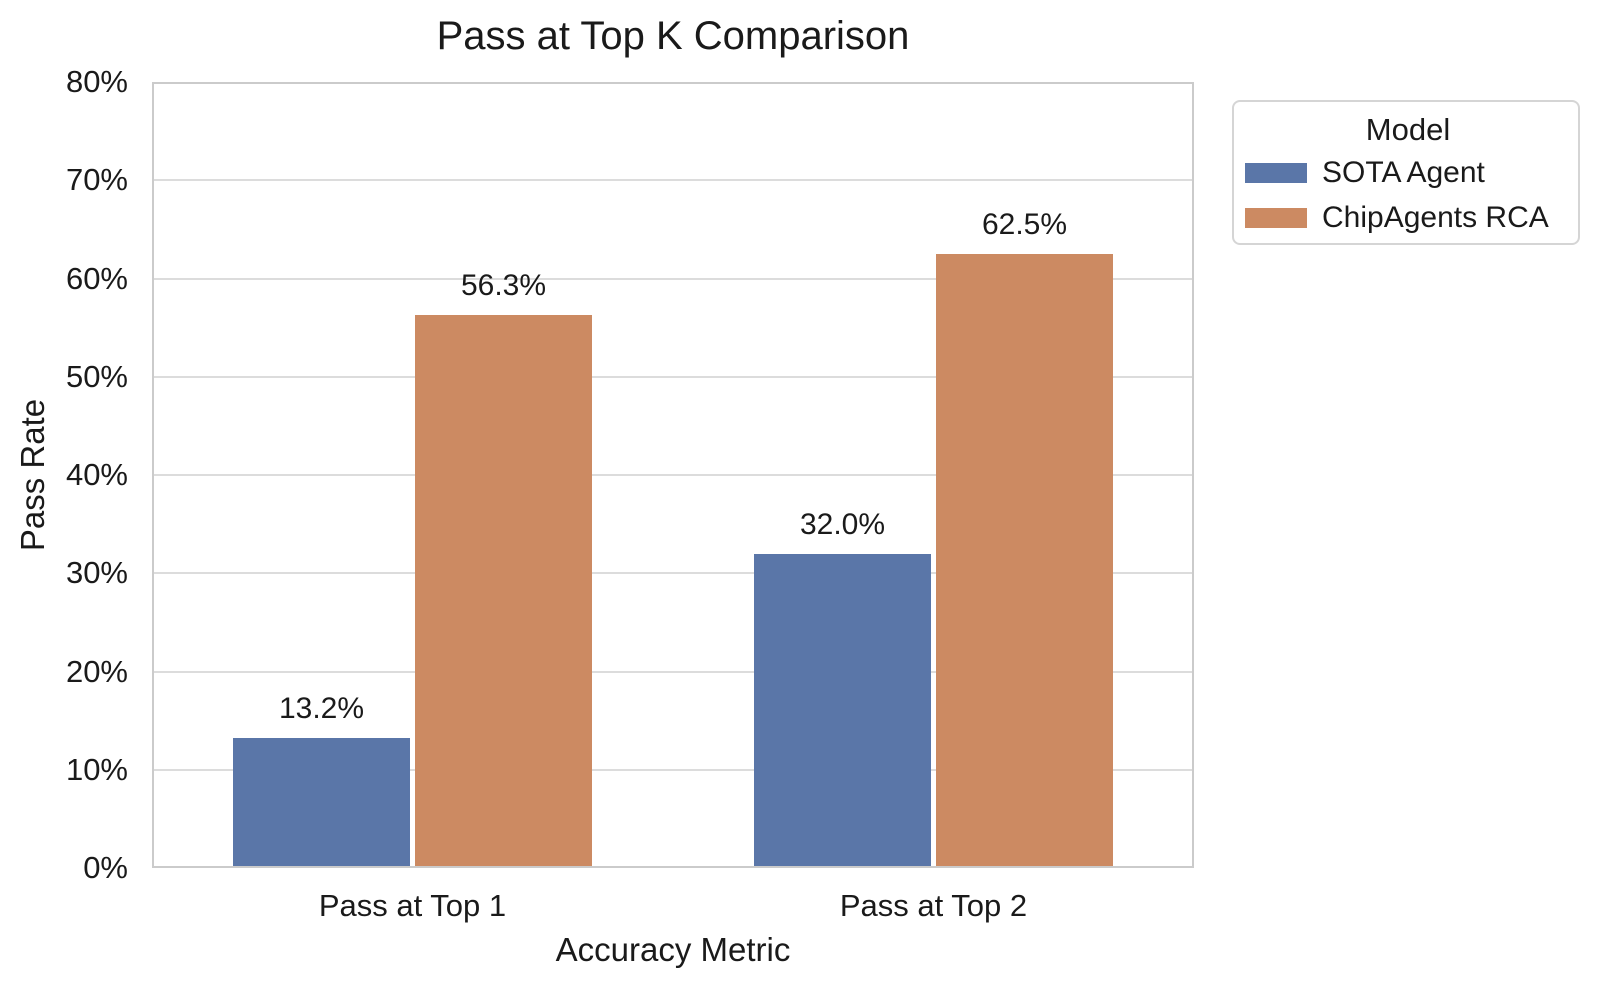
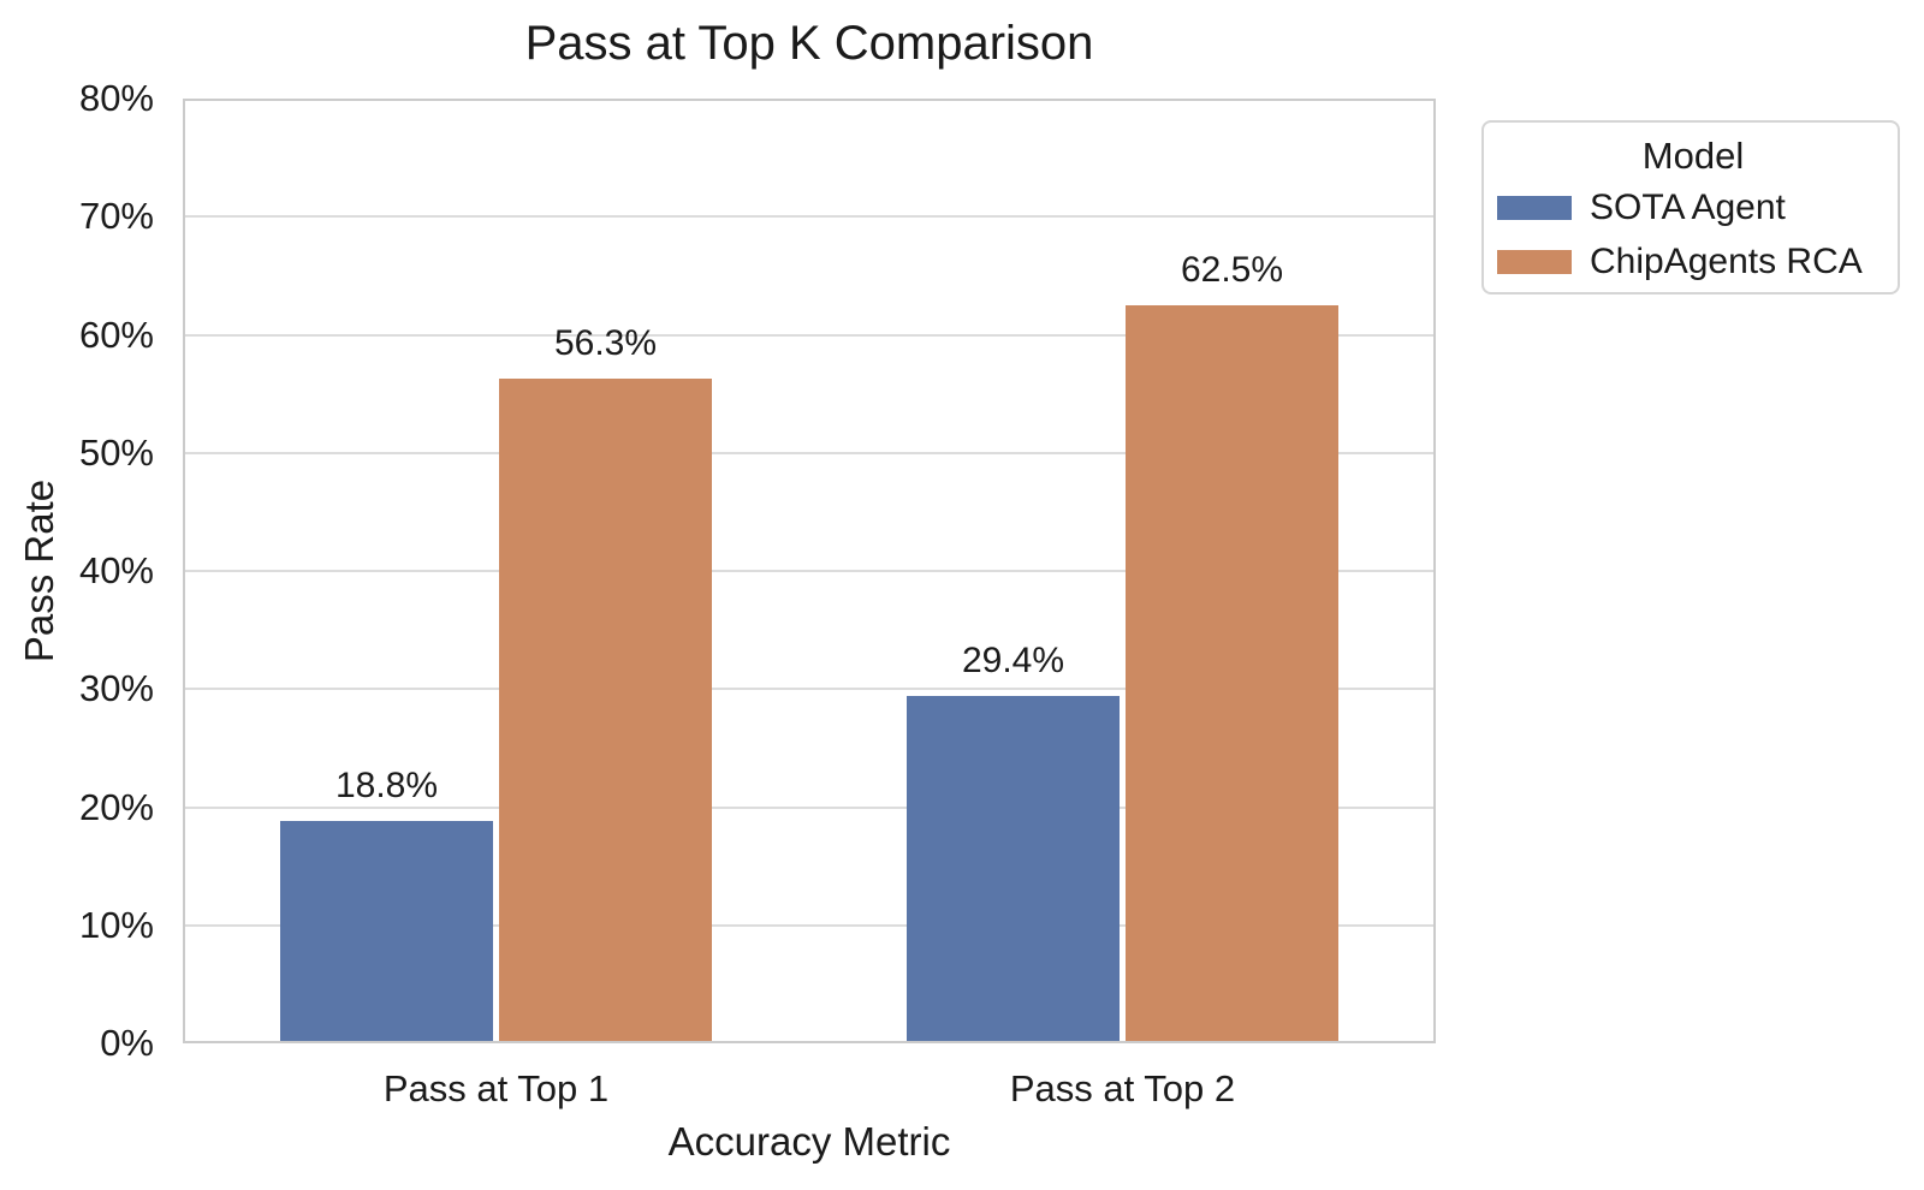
SOTA Agent/Pass at Top 1: 13.2% -> 18.8%
SOTA Agent/Pass at Top 2: 32.0% -> 29.4%
